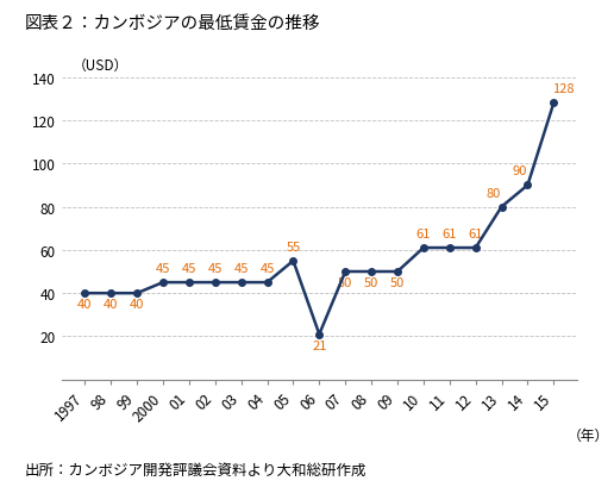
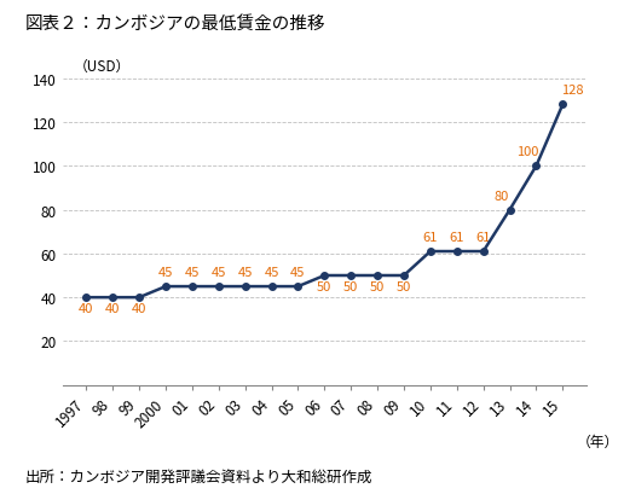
05: 55 -> 45
06: 21 -> 50
14: 90 -> 100
